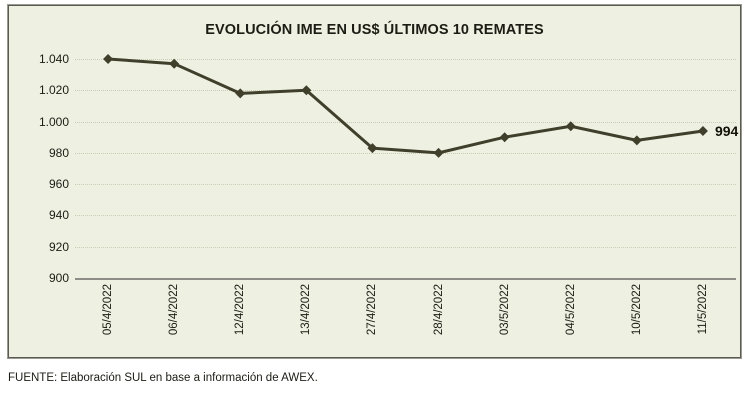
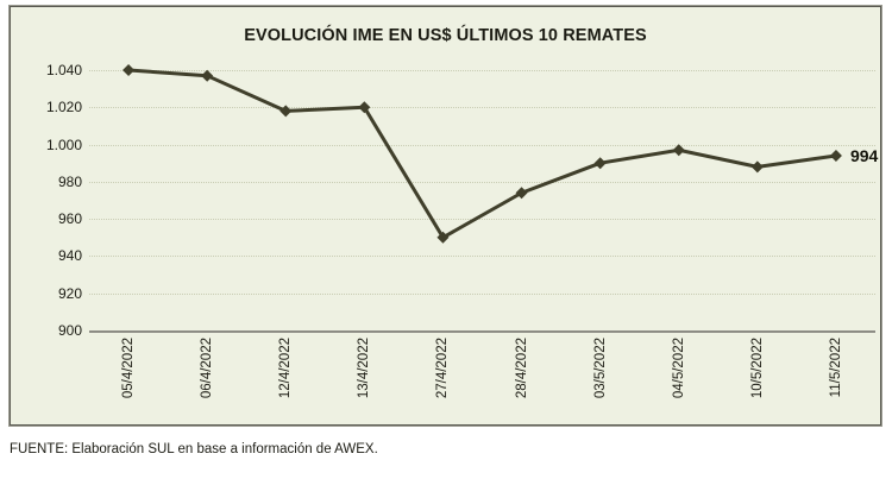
27/4/2022: 983 -> 950
28/4/2022: 980 -> 974
